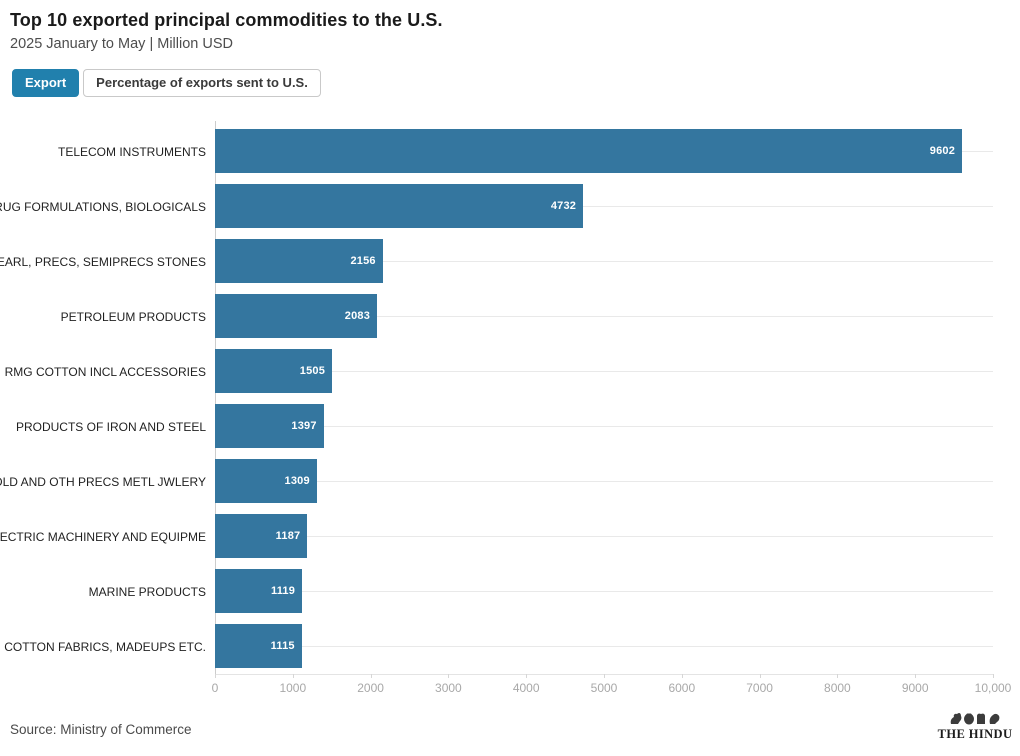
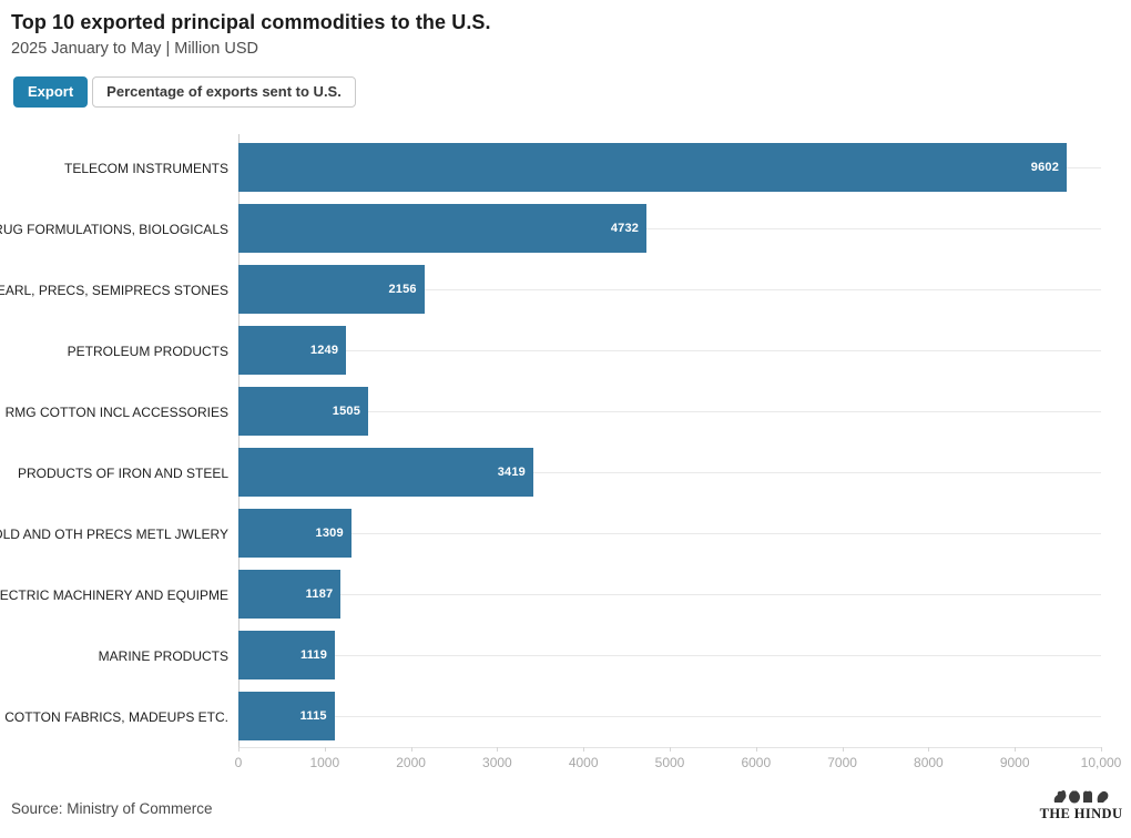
PETROLEUM PRODUCTS: 2083 -> 1249
PRODUCTS OF IRON AND STEEL: 1397 -> 3419
